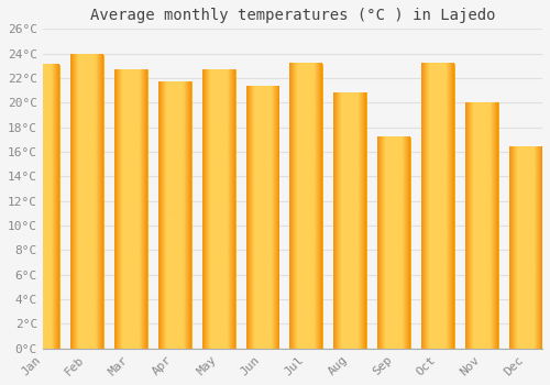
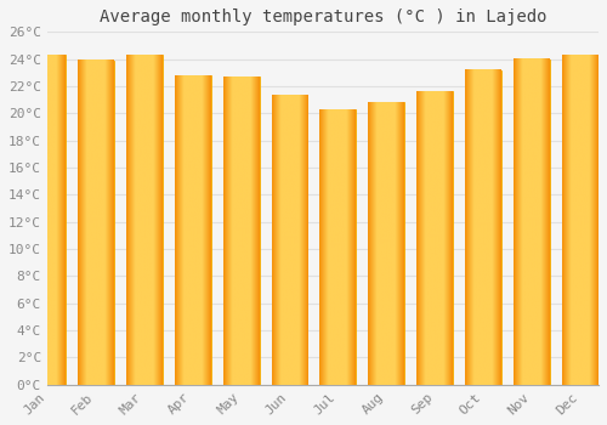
Jan: 23.1°C -> 24.3°C
Mar: 22.7°C -> 24.3°C
Apr: 21.7°C -> 22.8°C
Jul: 23.2°C -> 20.3°C
Sep: 17.2°C -> 21.6°C
Nov: 20.0°C -> 24.0°C
Dec: 16.4°C -> 24.3°C
